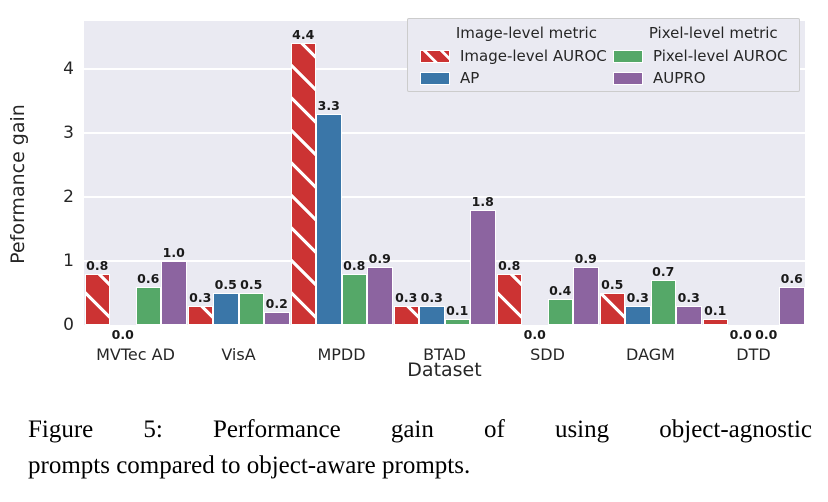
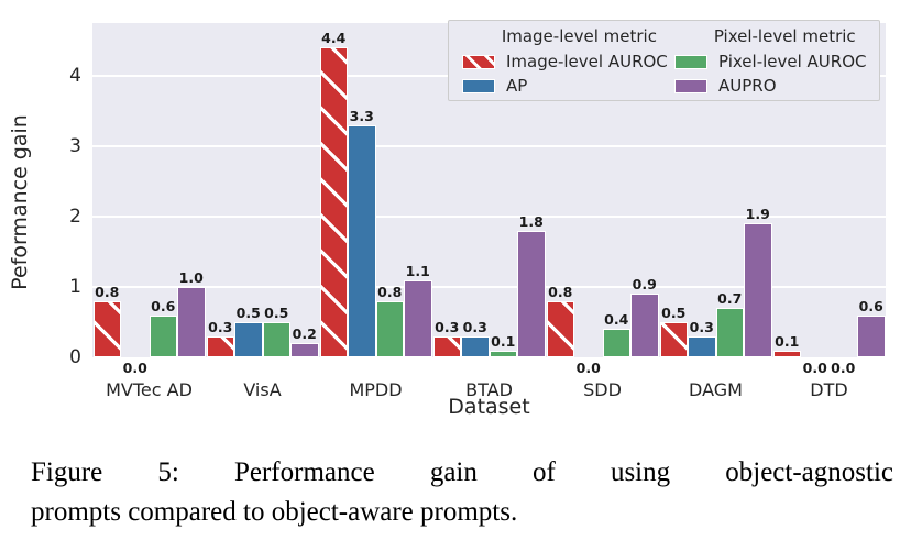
AUPRO/MPDD: 0.9 -> 1.1
AUPRO/DAGM: 0.3 -> 1.9
